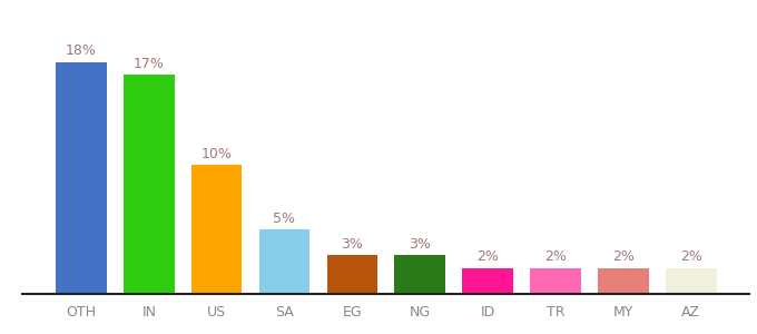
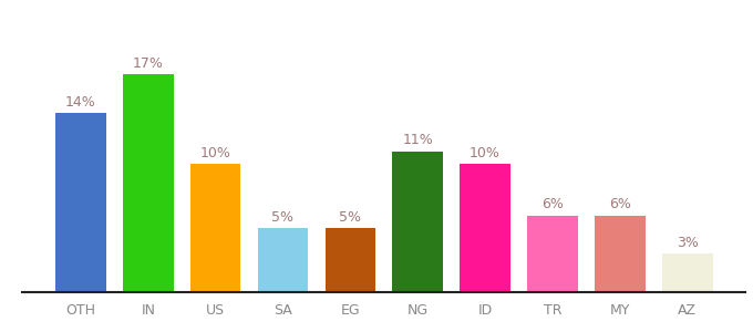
OTH: 18% -> 14%
EG: 3% -> 5%
NG: 3% -> 11%
ID: 2% -> 10%
TR: 2% -> 6%
MY: 2% -> 6%
AZ: 2% -> 3%
